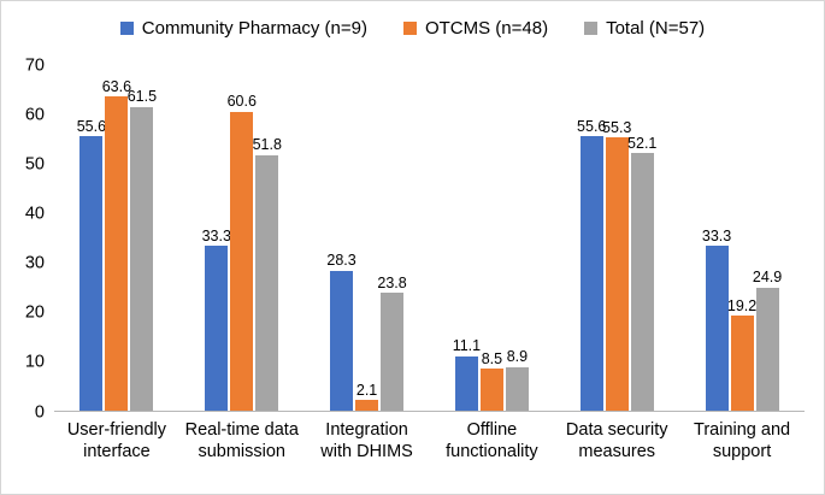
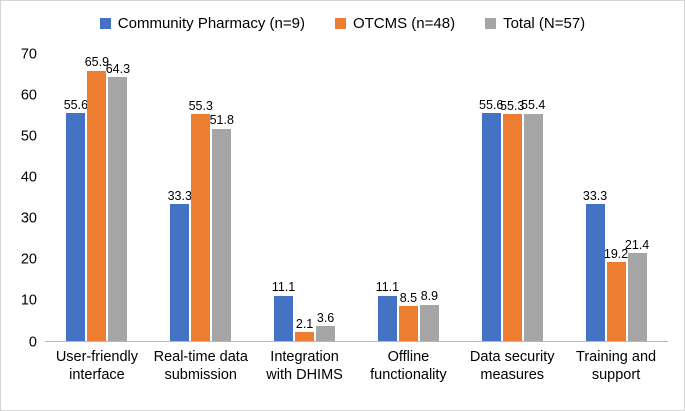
OTCMS (n=48)/User-friendly interface: 63.6 -> 65.9
Total (N=57)/User-friendly interface: 61.5 -> 64.3
OTCMS (n=48)/Real-time data submission: 60.6 -> 55.3
Community Pharmacy (n=9)/Integration with DHIMS: 28.3 -> 11.1
Total (N=57)/Integration with DHIMS: 23.8 -> 3.6
Total (N=57)/Data security measures: 52.1 -> 55.4
Total (N=57)/Training and support: 24.9 -> 21.4
